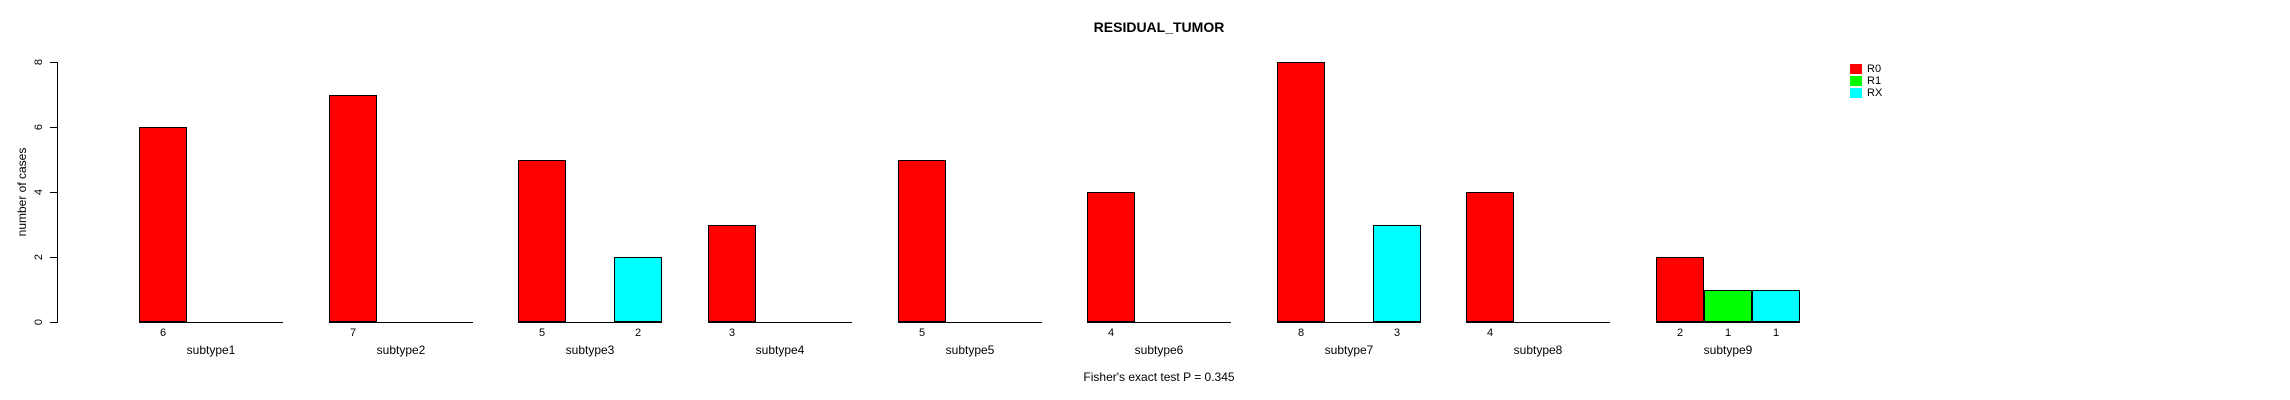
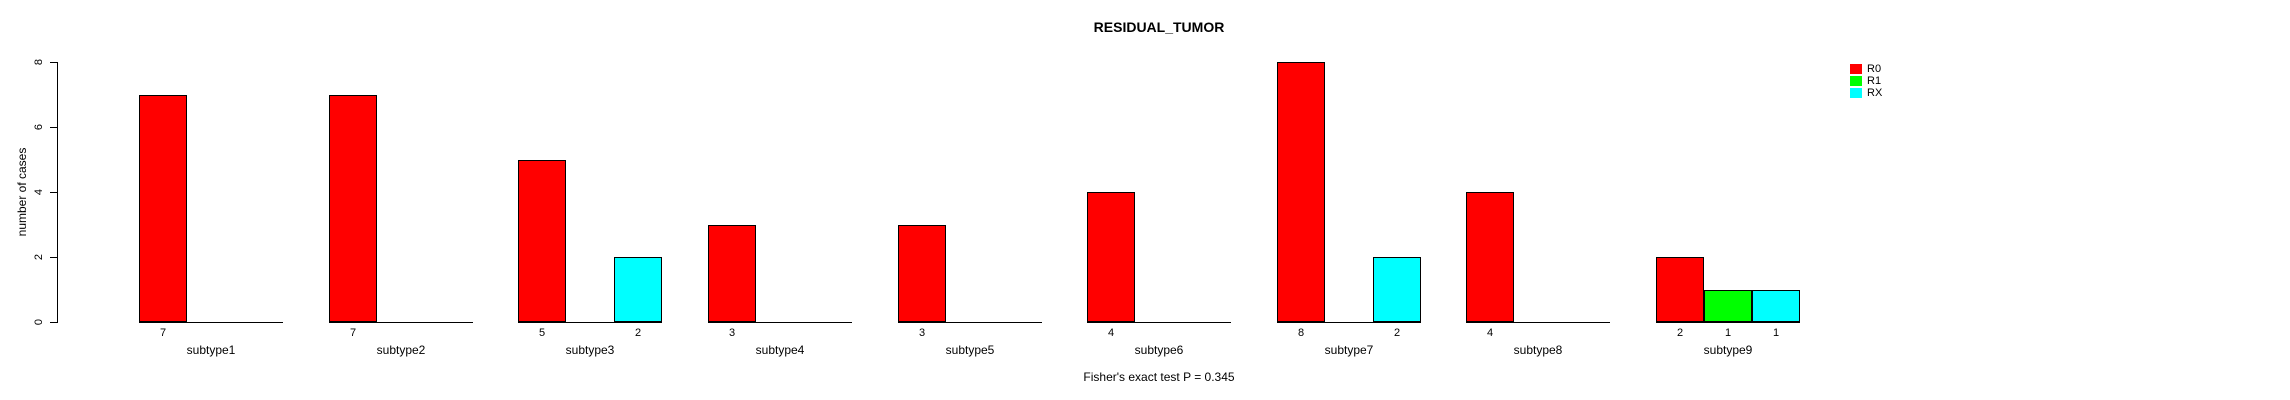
R0/subtype1: 6 -> 7
R0/subtype5: 5 -> 3
RX/subtype7: 3 -> 2
